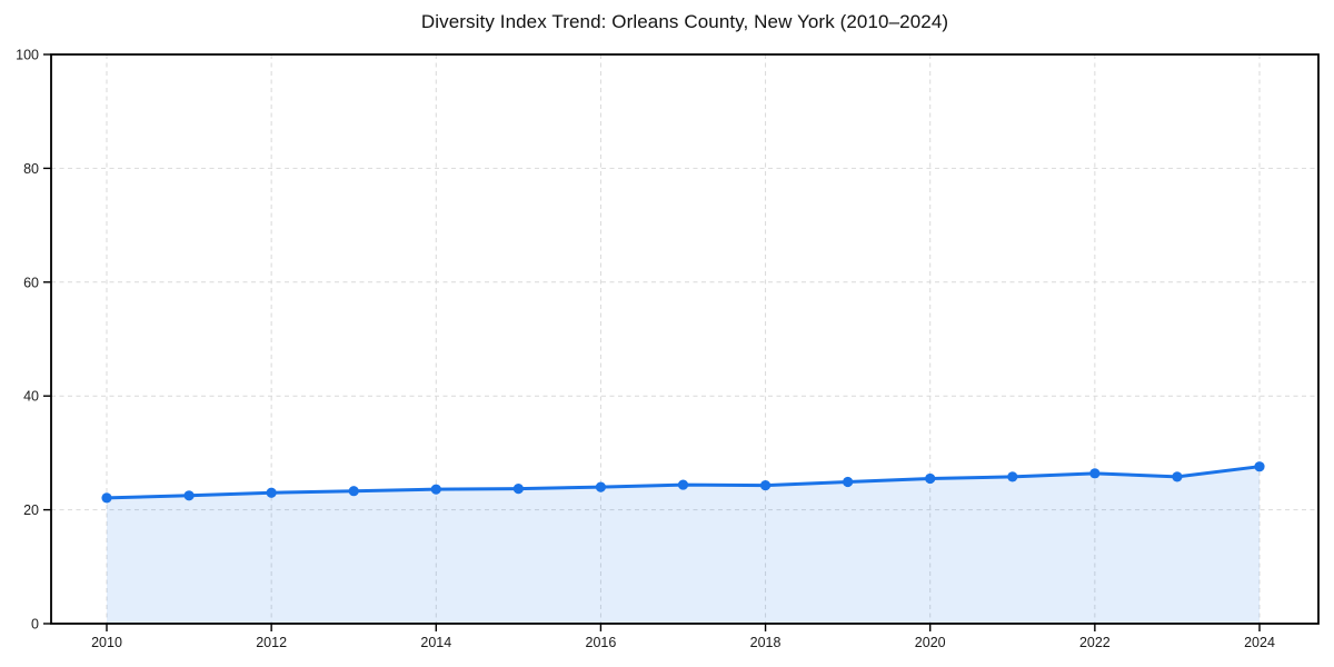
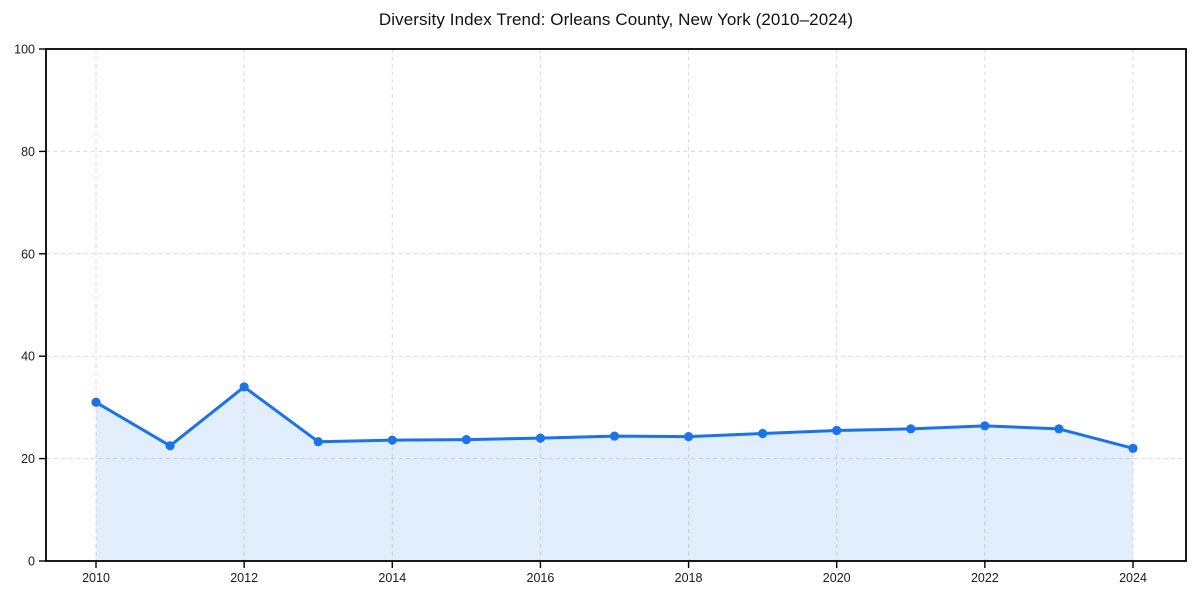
2010: 22 -> 31
2012: 23 -> 34
2024: 28 -> 22
